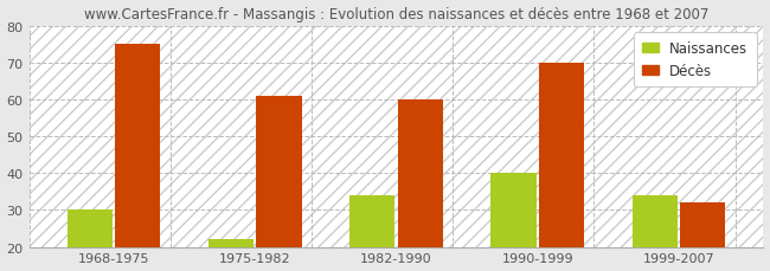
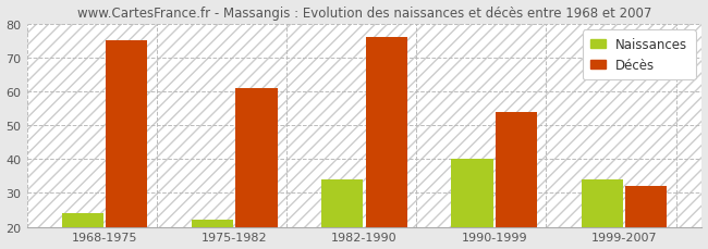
Naissances/1968-1975: 30 -> 24
Décès/1982-1990: 60 -> 76
Décès/1990-1999: 70 -> 54
